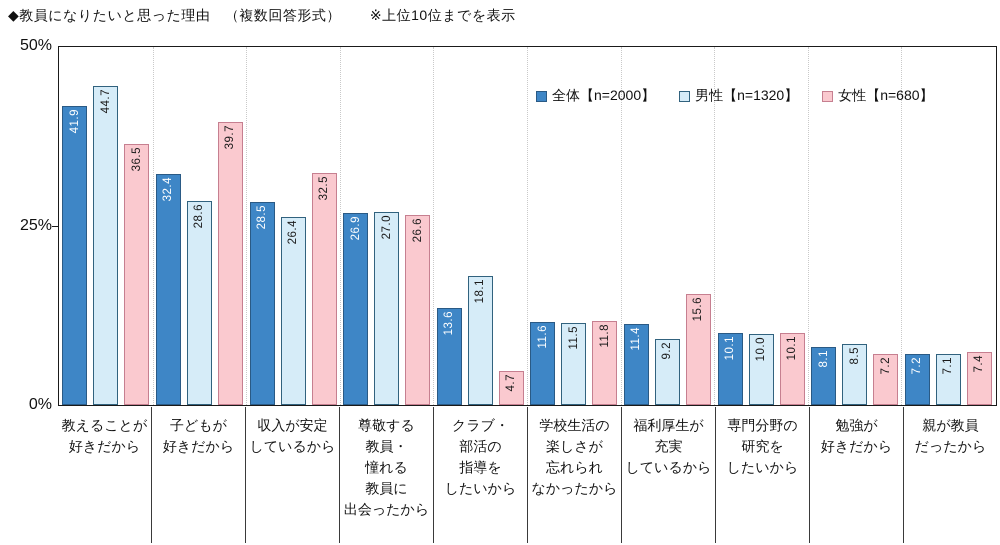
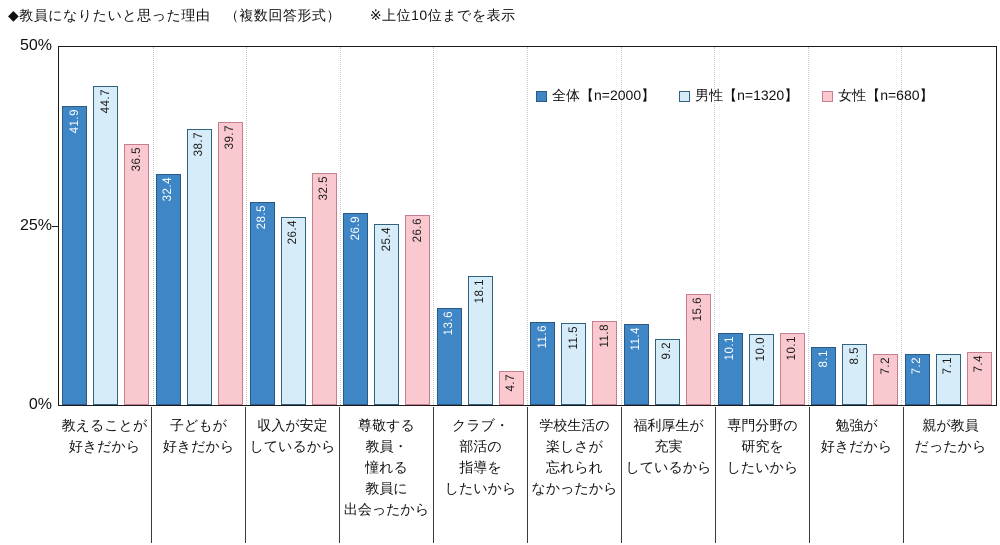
男性【n=1320】/子どもが 好きだから: 28.6 -> 38.7
男性【n=1320】/尊敬する 教員・ 憧れる 教員に 出会ったから: 27.0 -> 25.4
